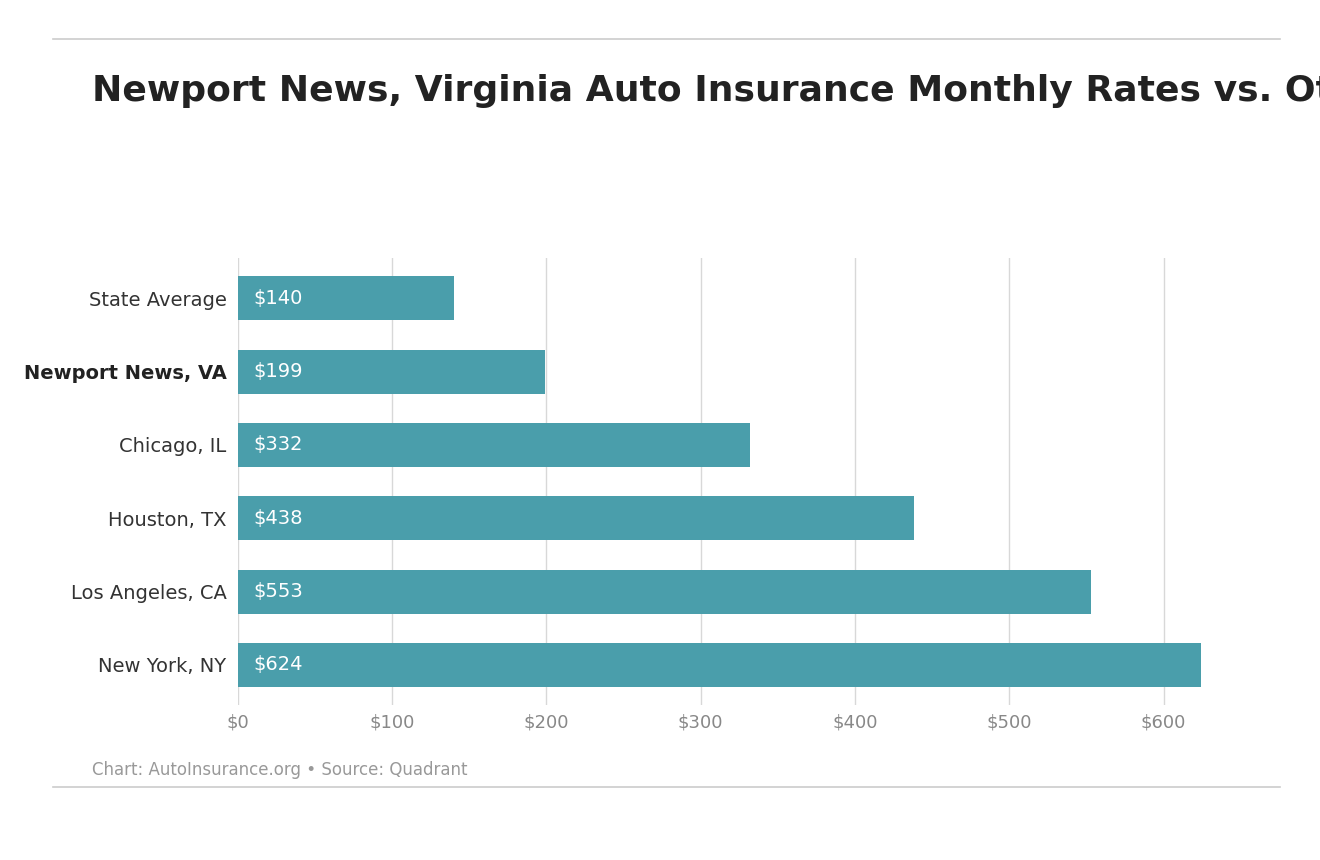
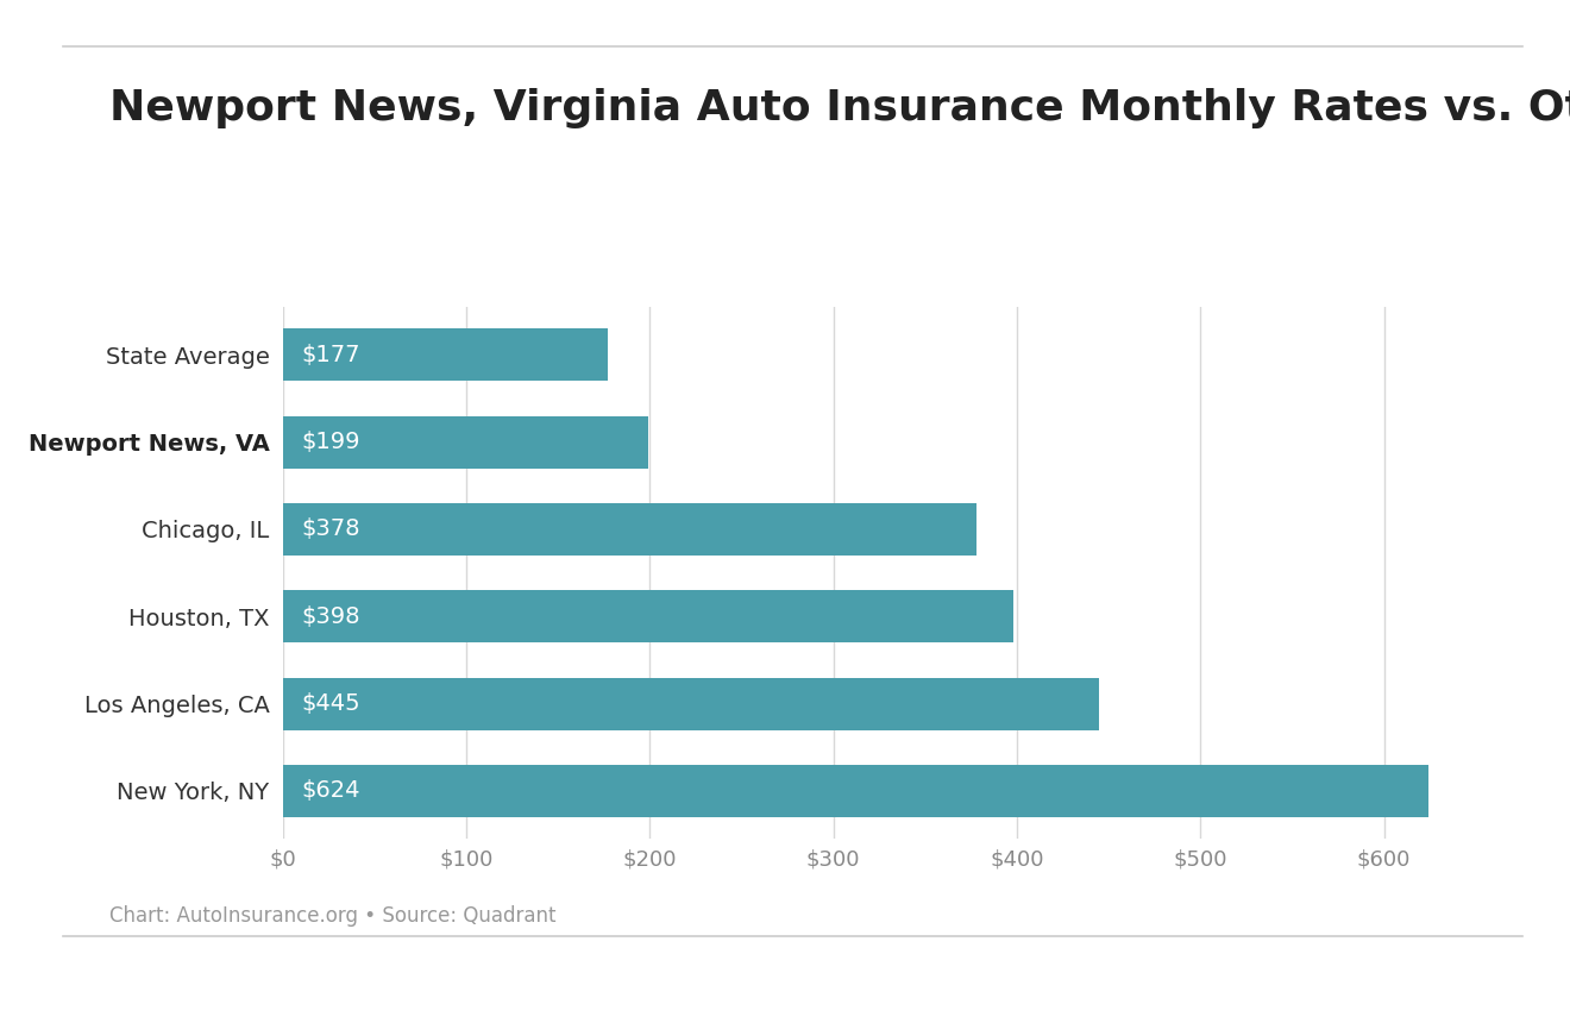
State Average: $140 -> $177
Chicago, IL: $332 -> $378
Houston, TX: $438 -> $398
Los Angeles, CA: $553 -> $445
